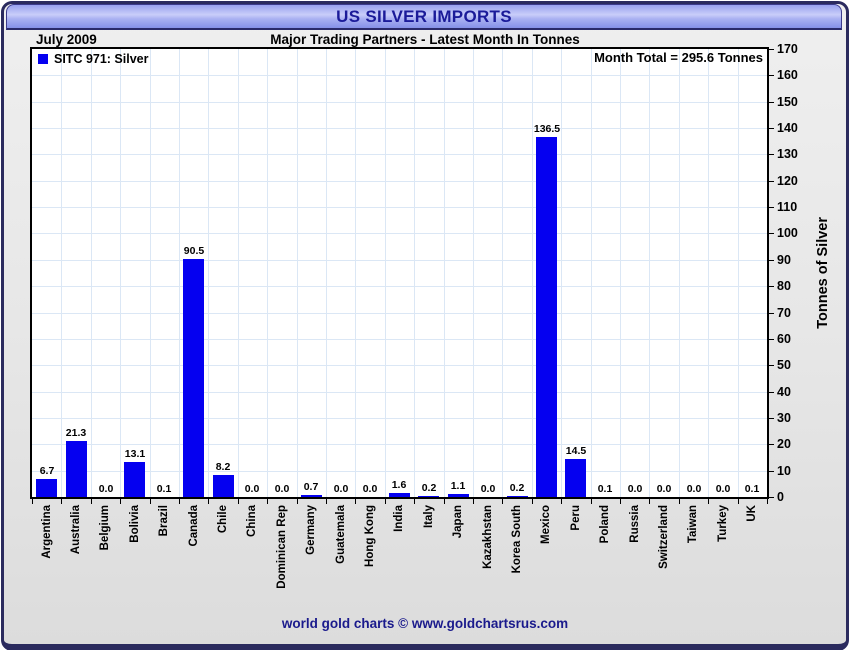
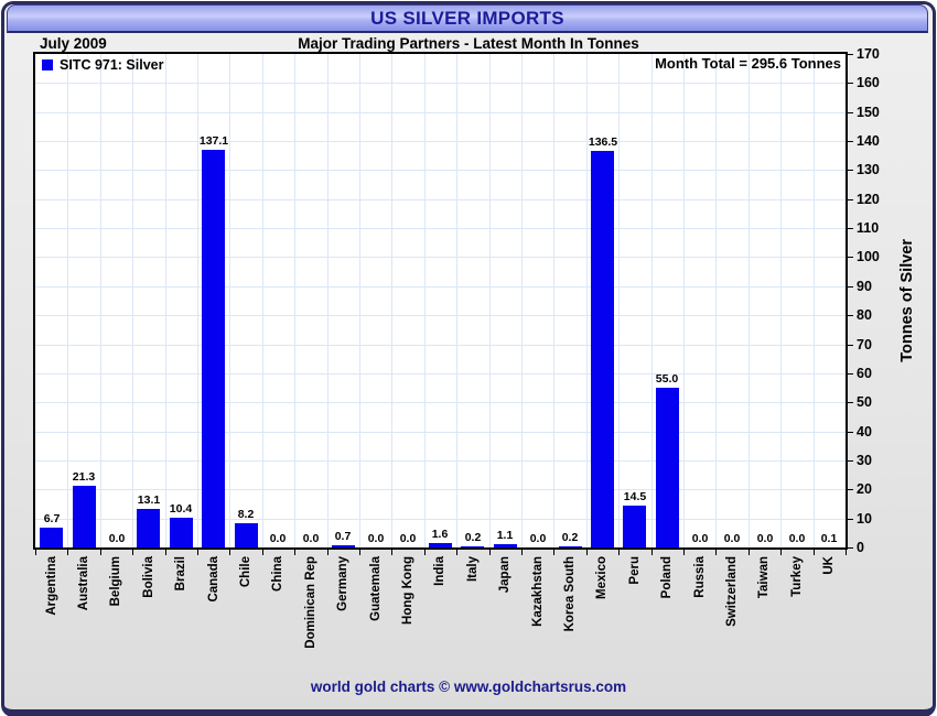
Brazil: 0.1 -> 10.4
Canada: 90.5 -> 137.1
Poland: 0.1 -> 55.0
